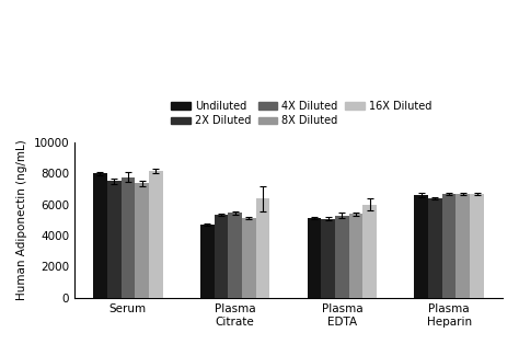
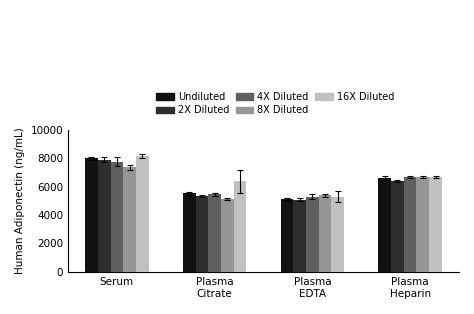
2X Diluted/Serum: 7500 -> 7900
Undiluted/Plasma Citrate: 4700 -> 5500
16X Diluted/Plasma EDTA: 6000 -> 5300
